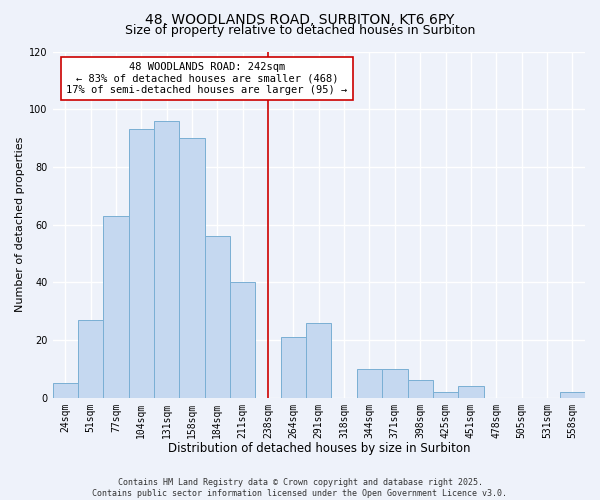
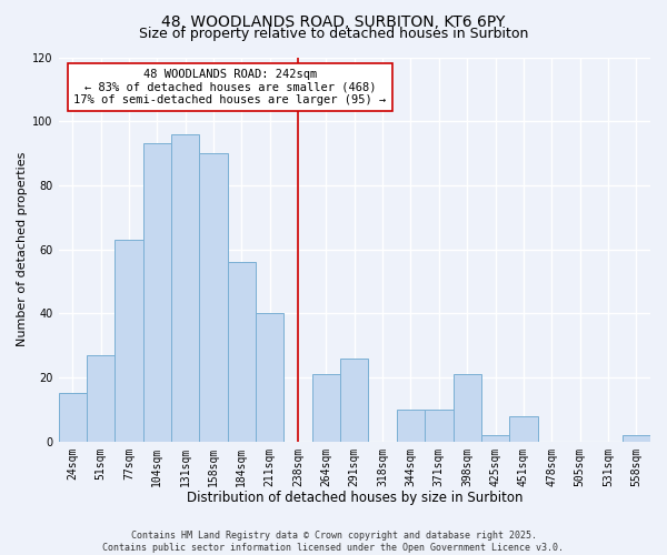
24sqm: 5 -> 15
398sqm: 6 -> 21
451sqm: 4 -> 8
